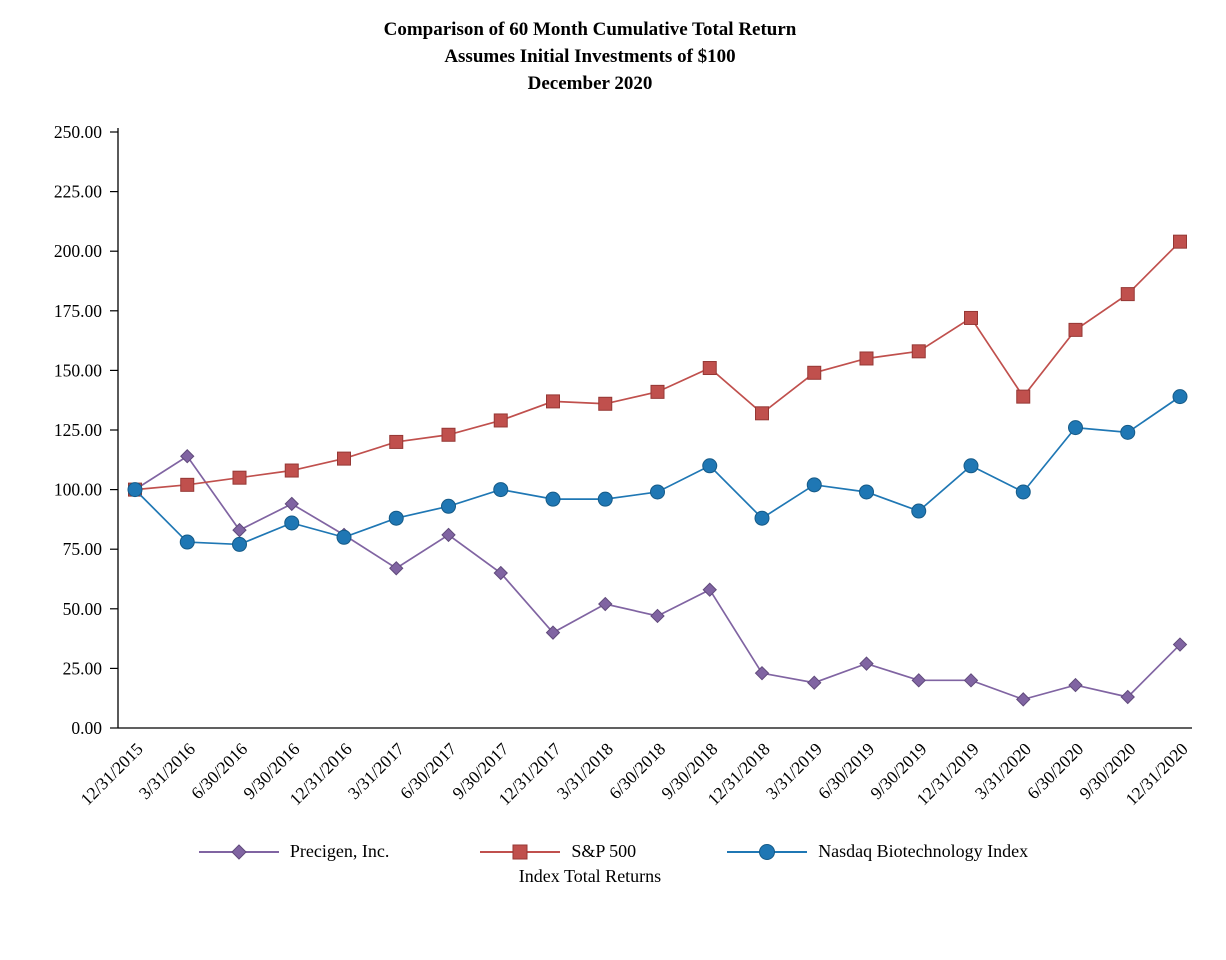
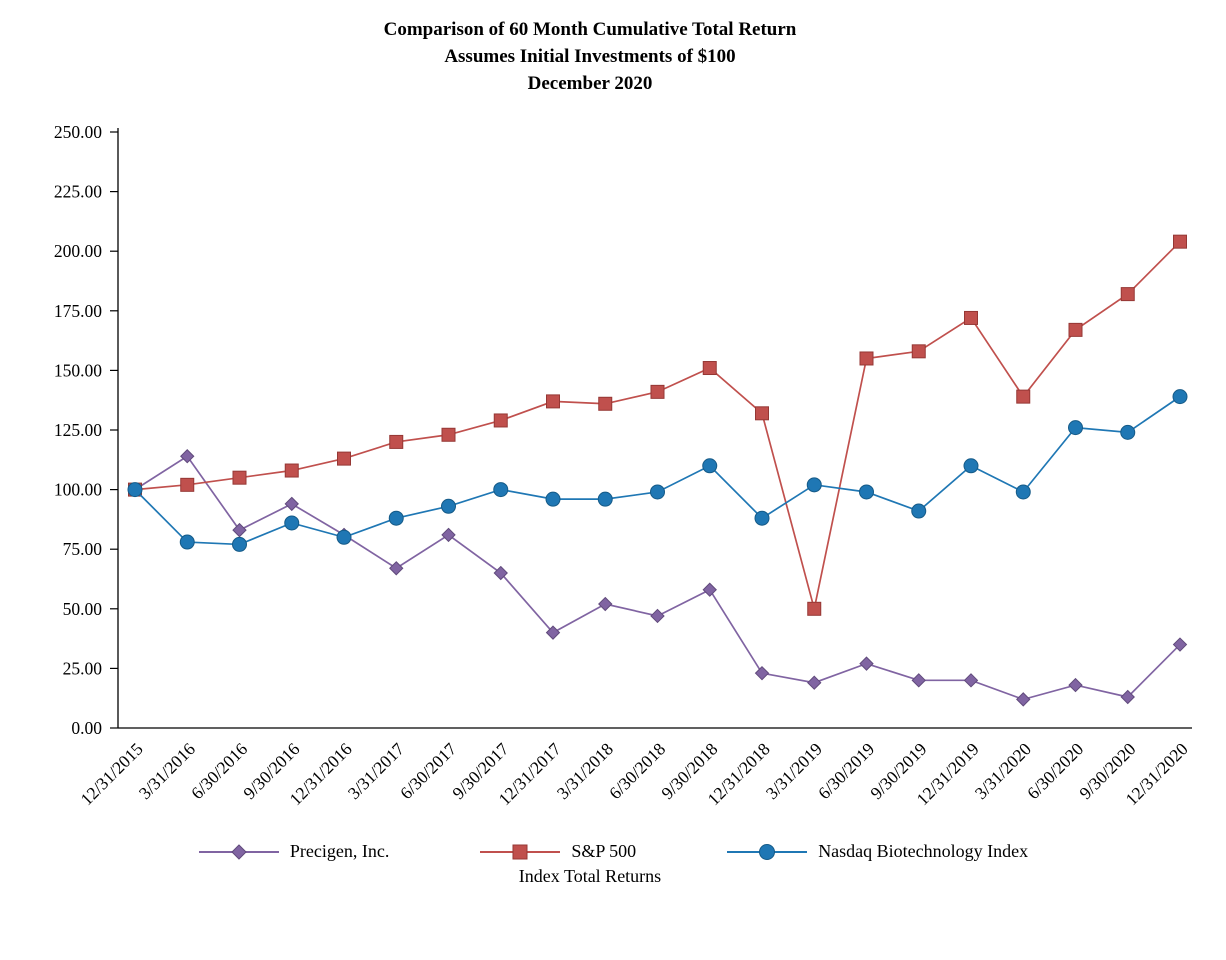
S&P 500/3/31/2019: 149 -> 50
